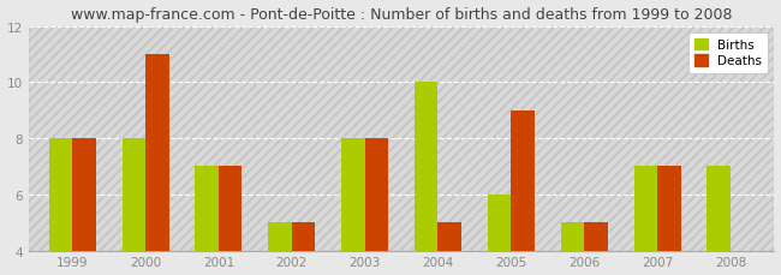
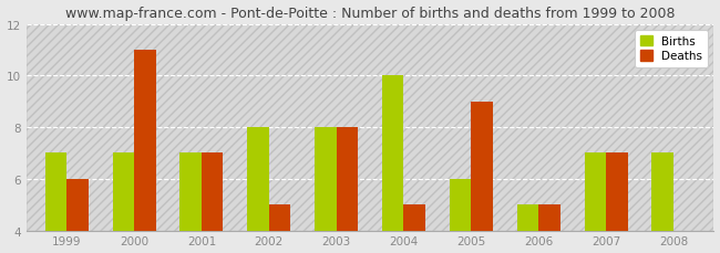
Births/1999: 8 -> 7
Deaths/1999: 8 -> 6
Births/2000: 8 -> 7
Births/2002: 5 -> 8
